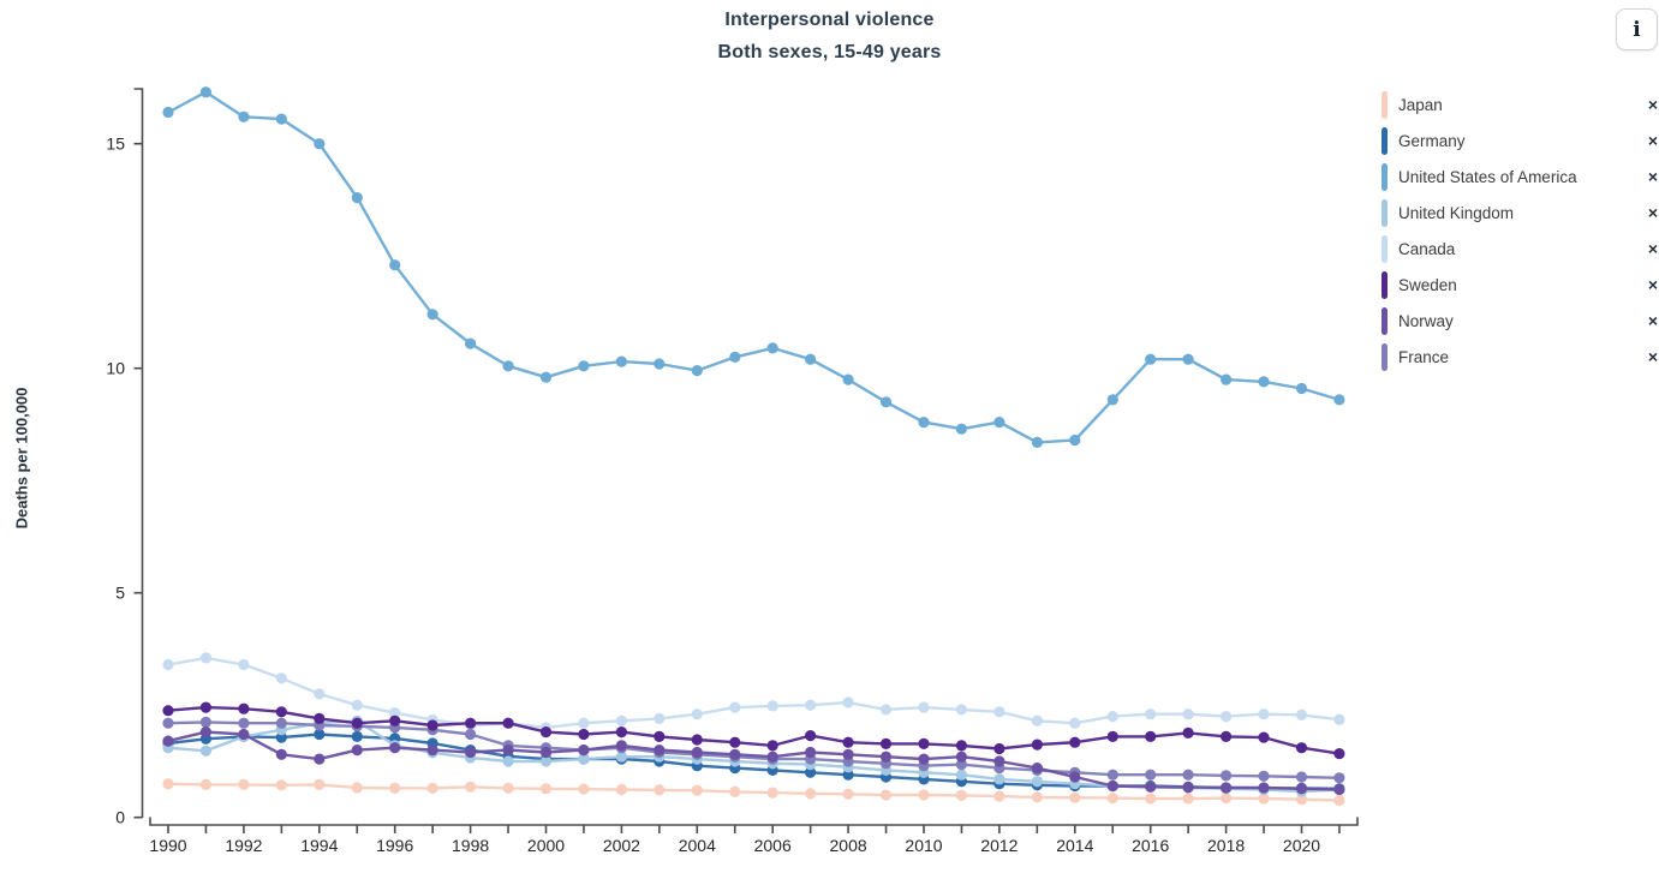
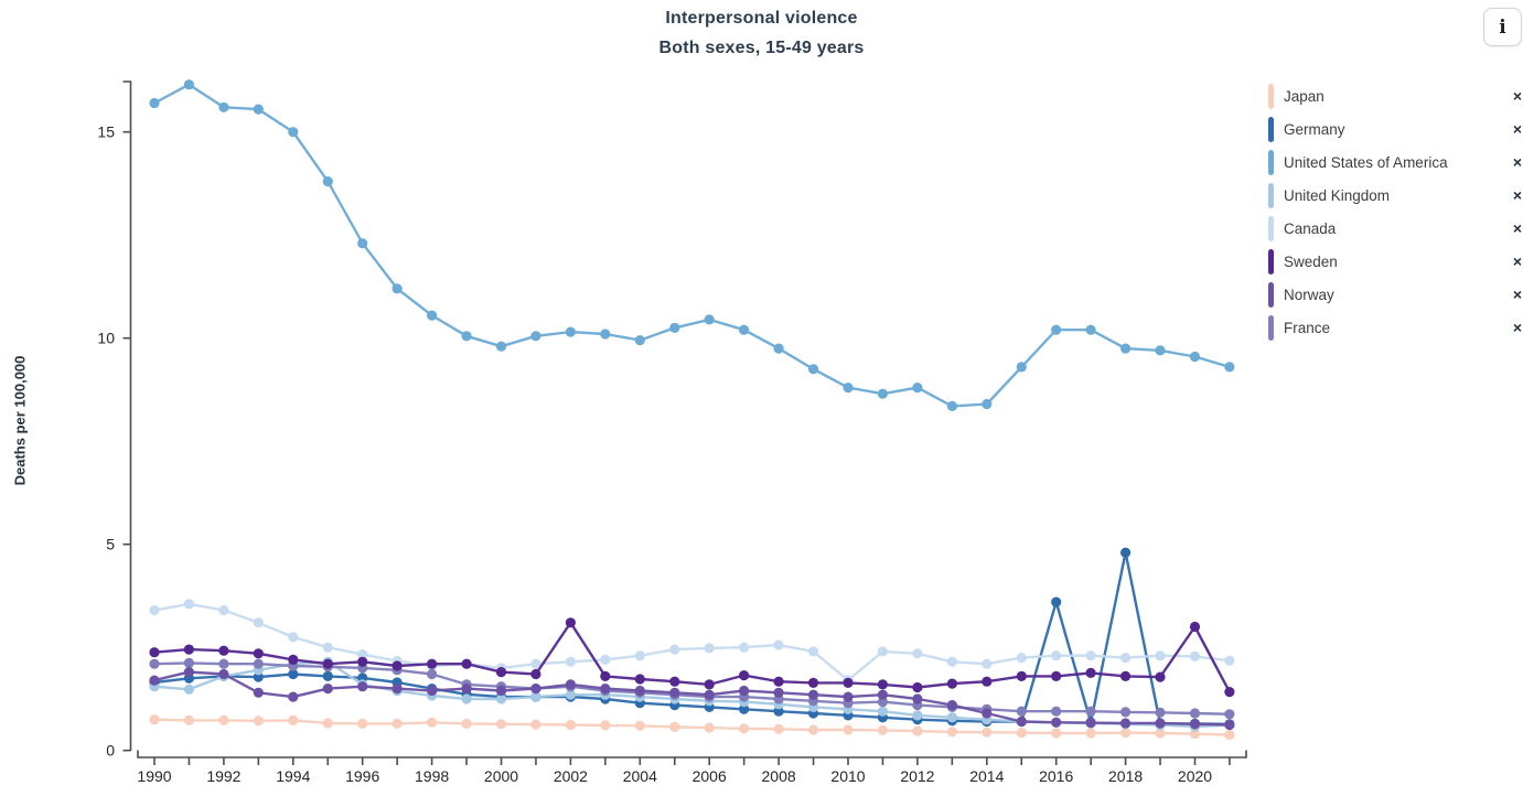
Sweden/2002: 1.9 -> 3.1
Canada/2010: 2.5 -> 1.7
Germany/2016: 0.7 -> 3.6
Germany/2018: 0.7 -> 4.8
Sweden/2020: 1.6 -> 3.0
